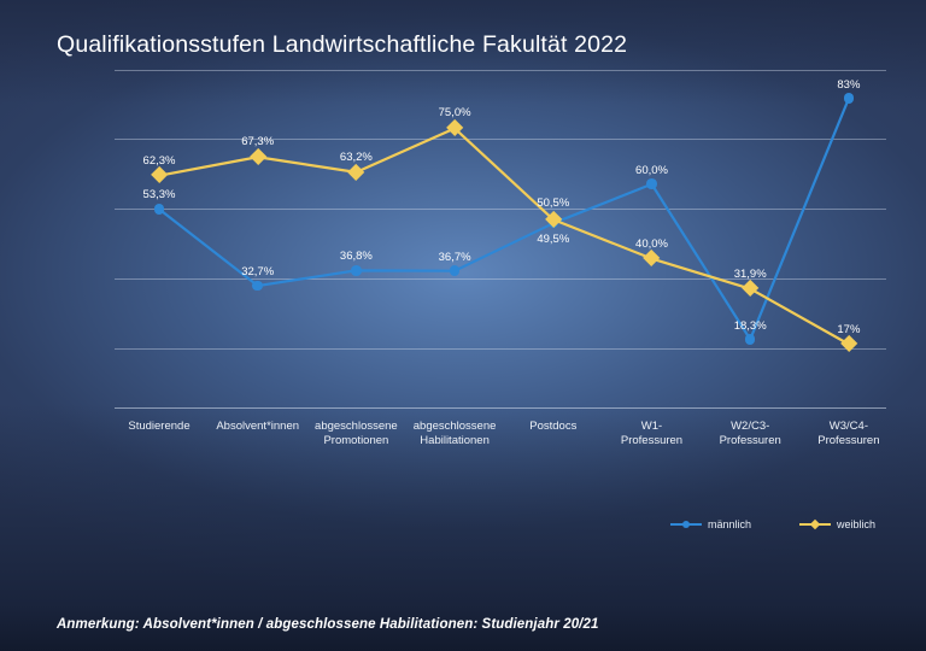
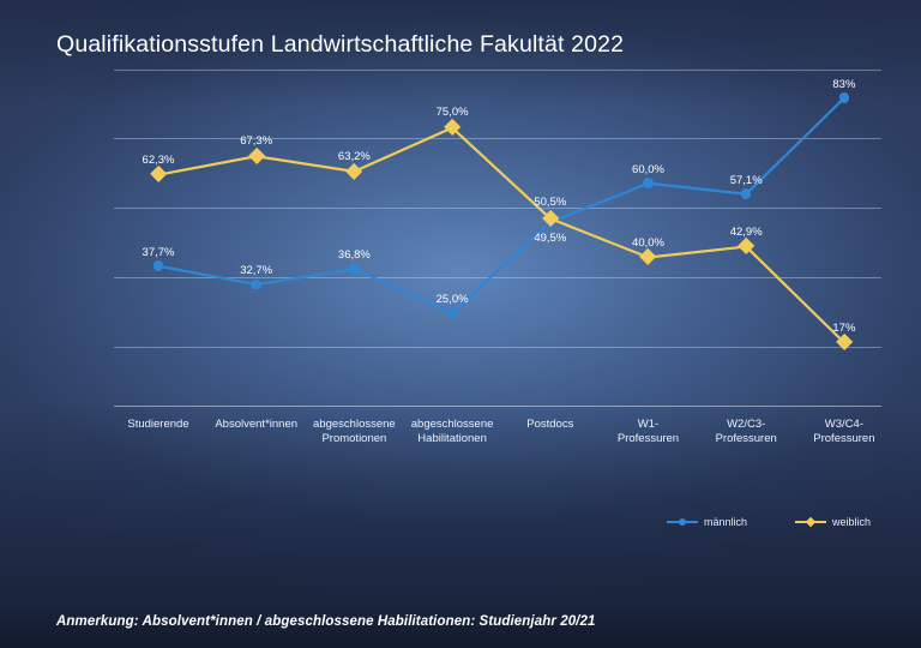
männlich/Studierende: 53,3% -> 37,7%
männlich/abgeschlossene Habilitationen: 36,7% -> 25,0%
männlich/W2/C3-Professuren: 18,3% -> 57,1%
weiblich/W2/C3-Professuren: 31,9% -> 42,9%
